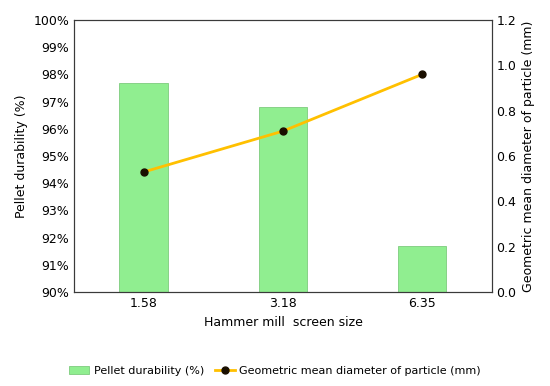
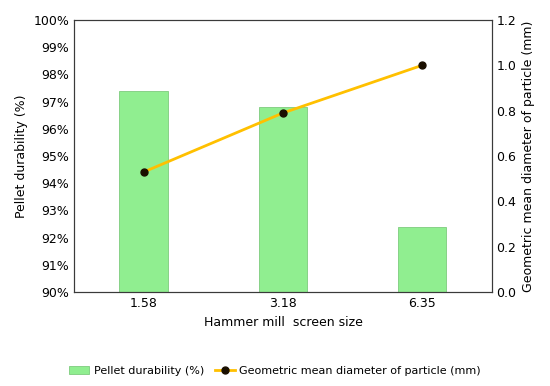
Pellet durability (%)/1.58: 97.7% -> 97.4%
Geometric mean diameter of particle (mm)/3.18: 0.71 -> 0.79
Pellet durability (%)/6.35: 91.7% -> 92.4%
Geometric mean diameter of particle (mm)/6.35: 0.96 -> 1.00
